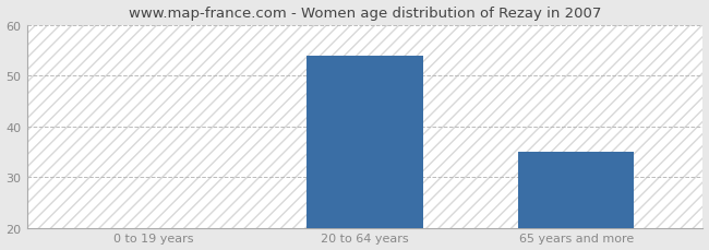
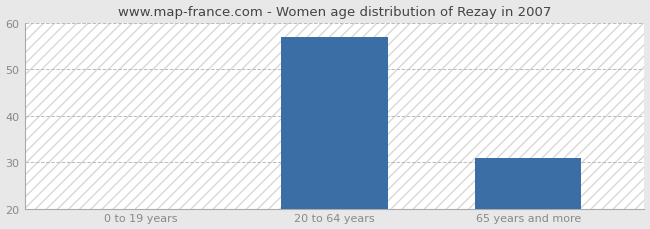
20 to 64 years: 54 -> 57
65 years and more: 35 -> 31
